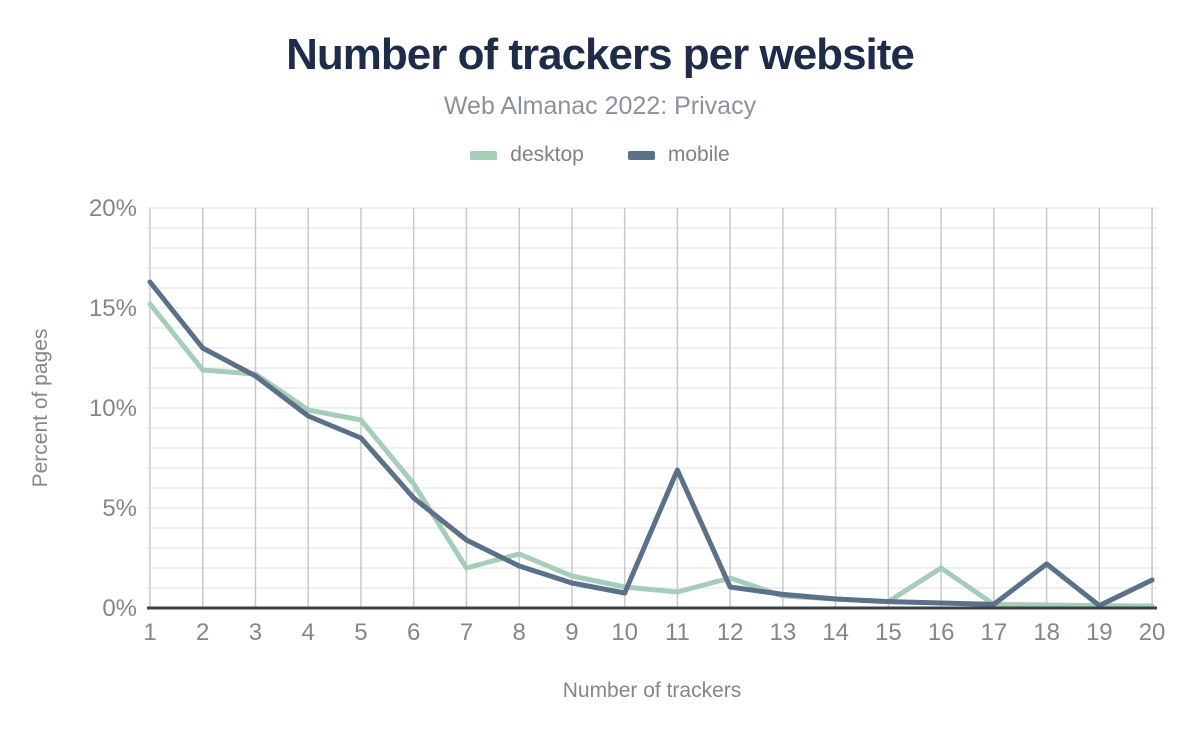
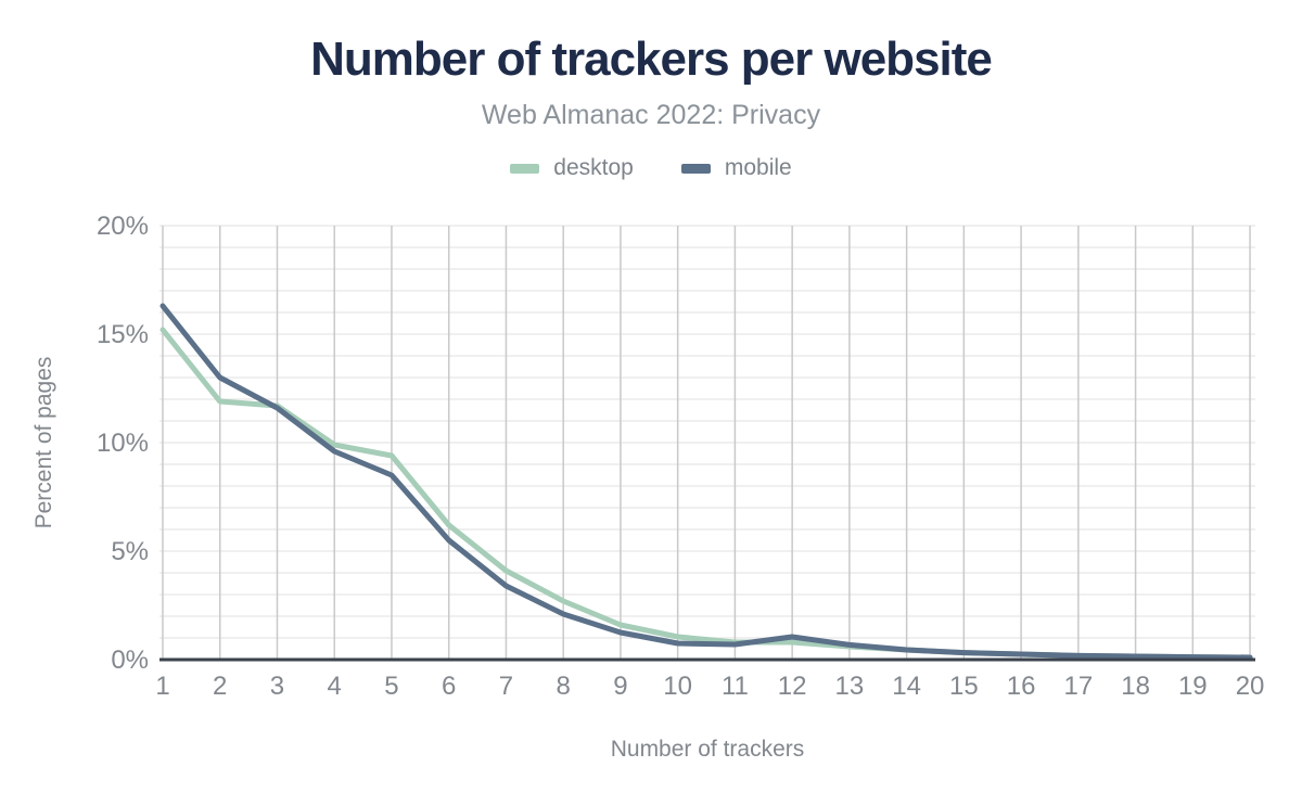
desktop/7: 2.0% -> 4.1%
mobile/11: 6.9% -> 0.7%
desktop/12: 1.5% -> 0.8%
desktop/16: 2.0% -> 0.2%
mobile/18: 2.2% -> 0.1%
mobile/20: 1.4% -> 0.1%
